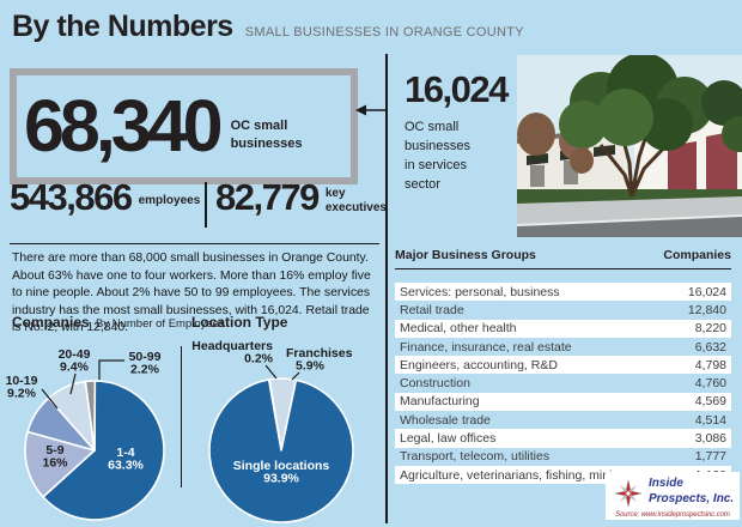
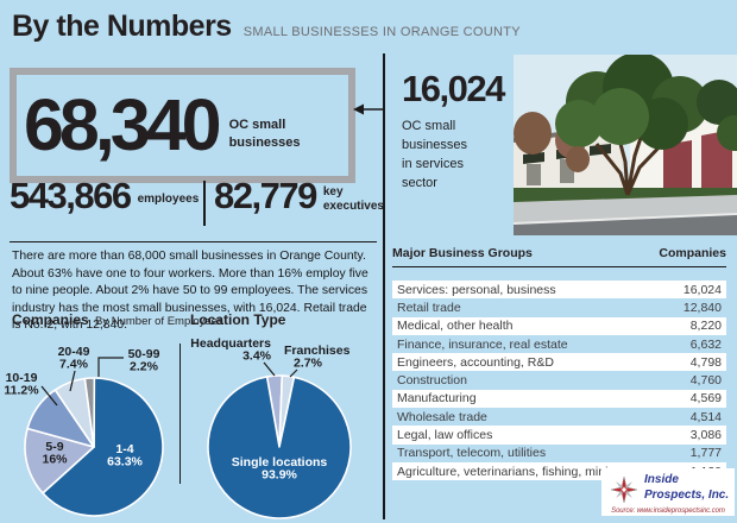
Companies/10-19: 9.2% -> 11.2%
Companies/20-49: 9.4% -> 7.4%
Location Type/Headquarters: 0.2% -> 3.4%
Location Type/Franchises: 5.9% -> 2.7%
